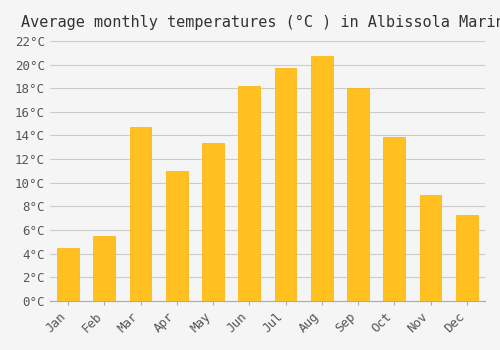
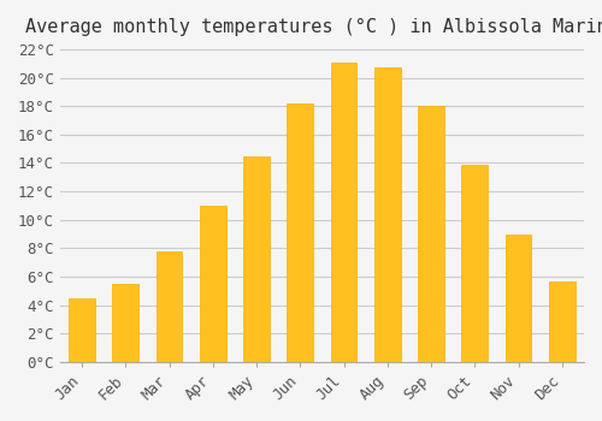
Mar: 14.7°C -> 7.8°C
May: 13.4°C -> 14.5°C
Jul: 19.7°C -> 21.1°C
Dec: 7.3°C -> 5.7°C
